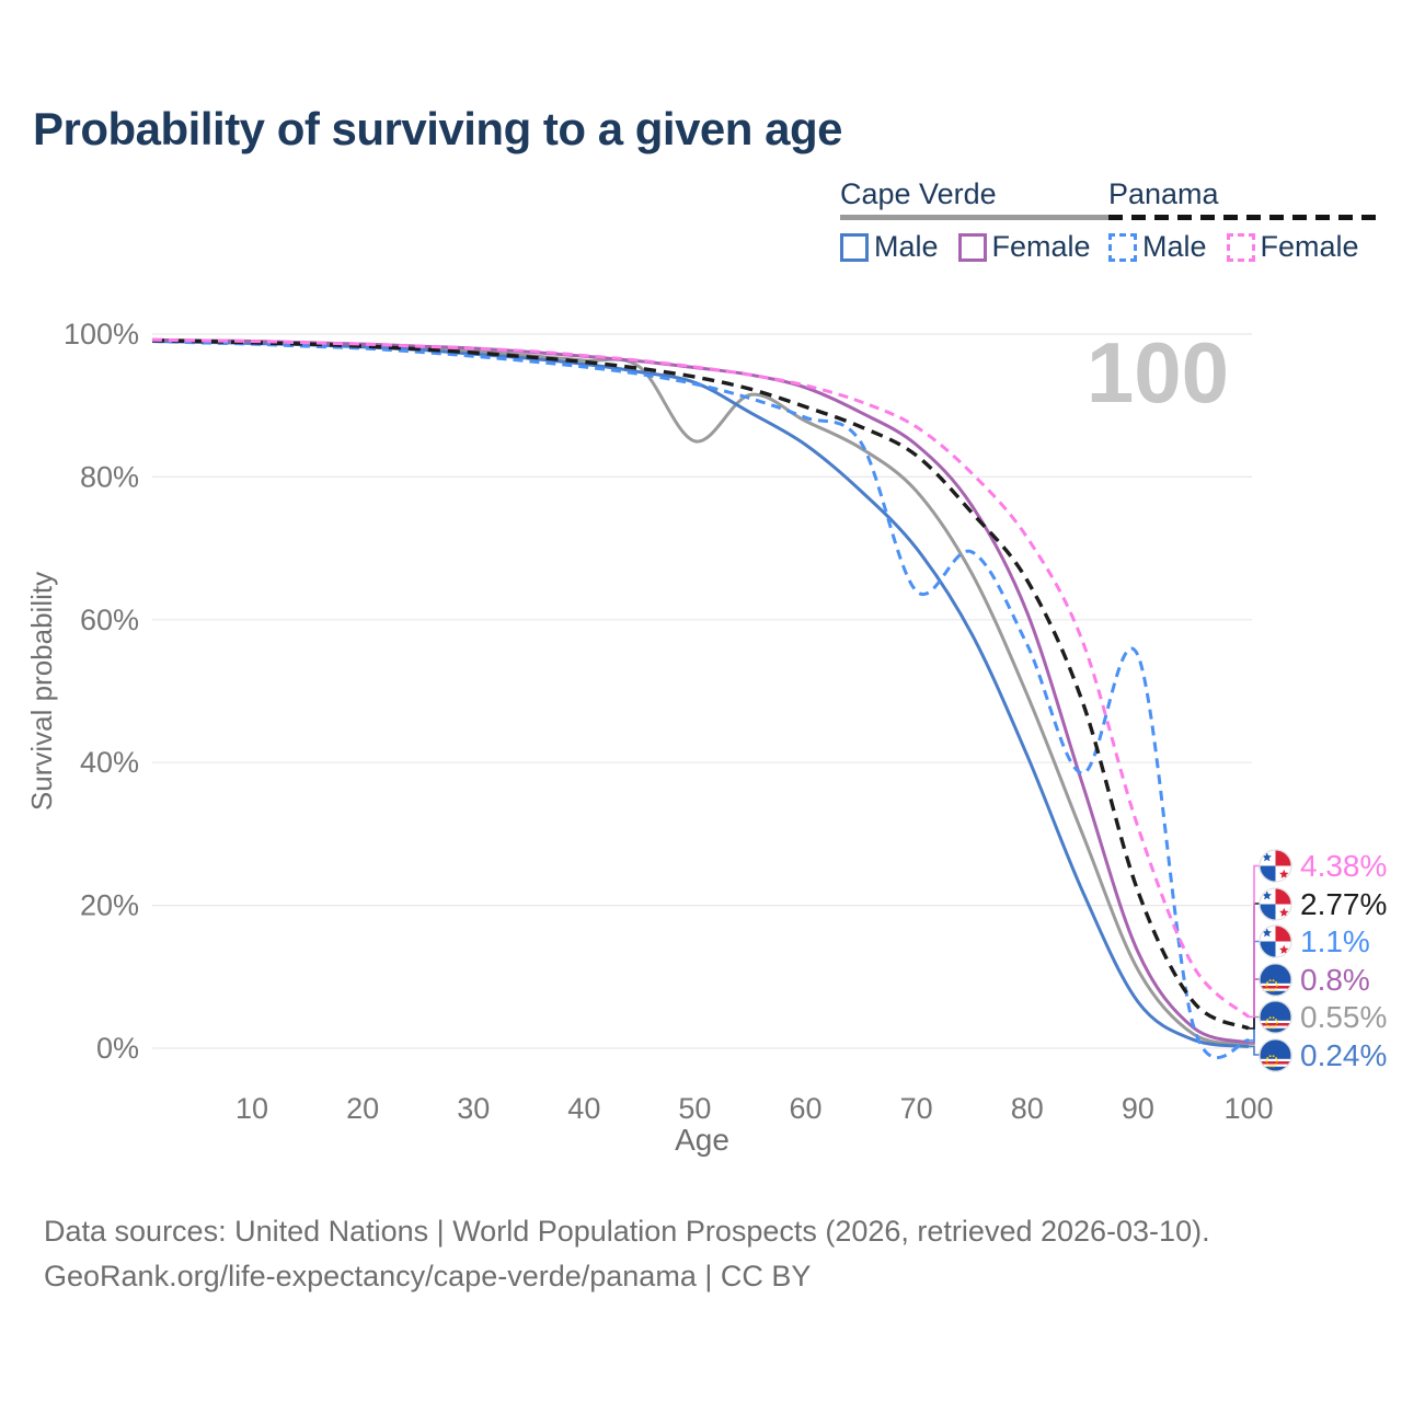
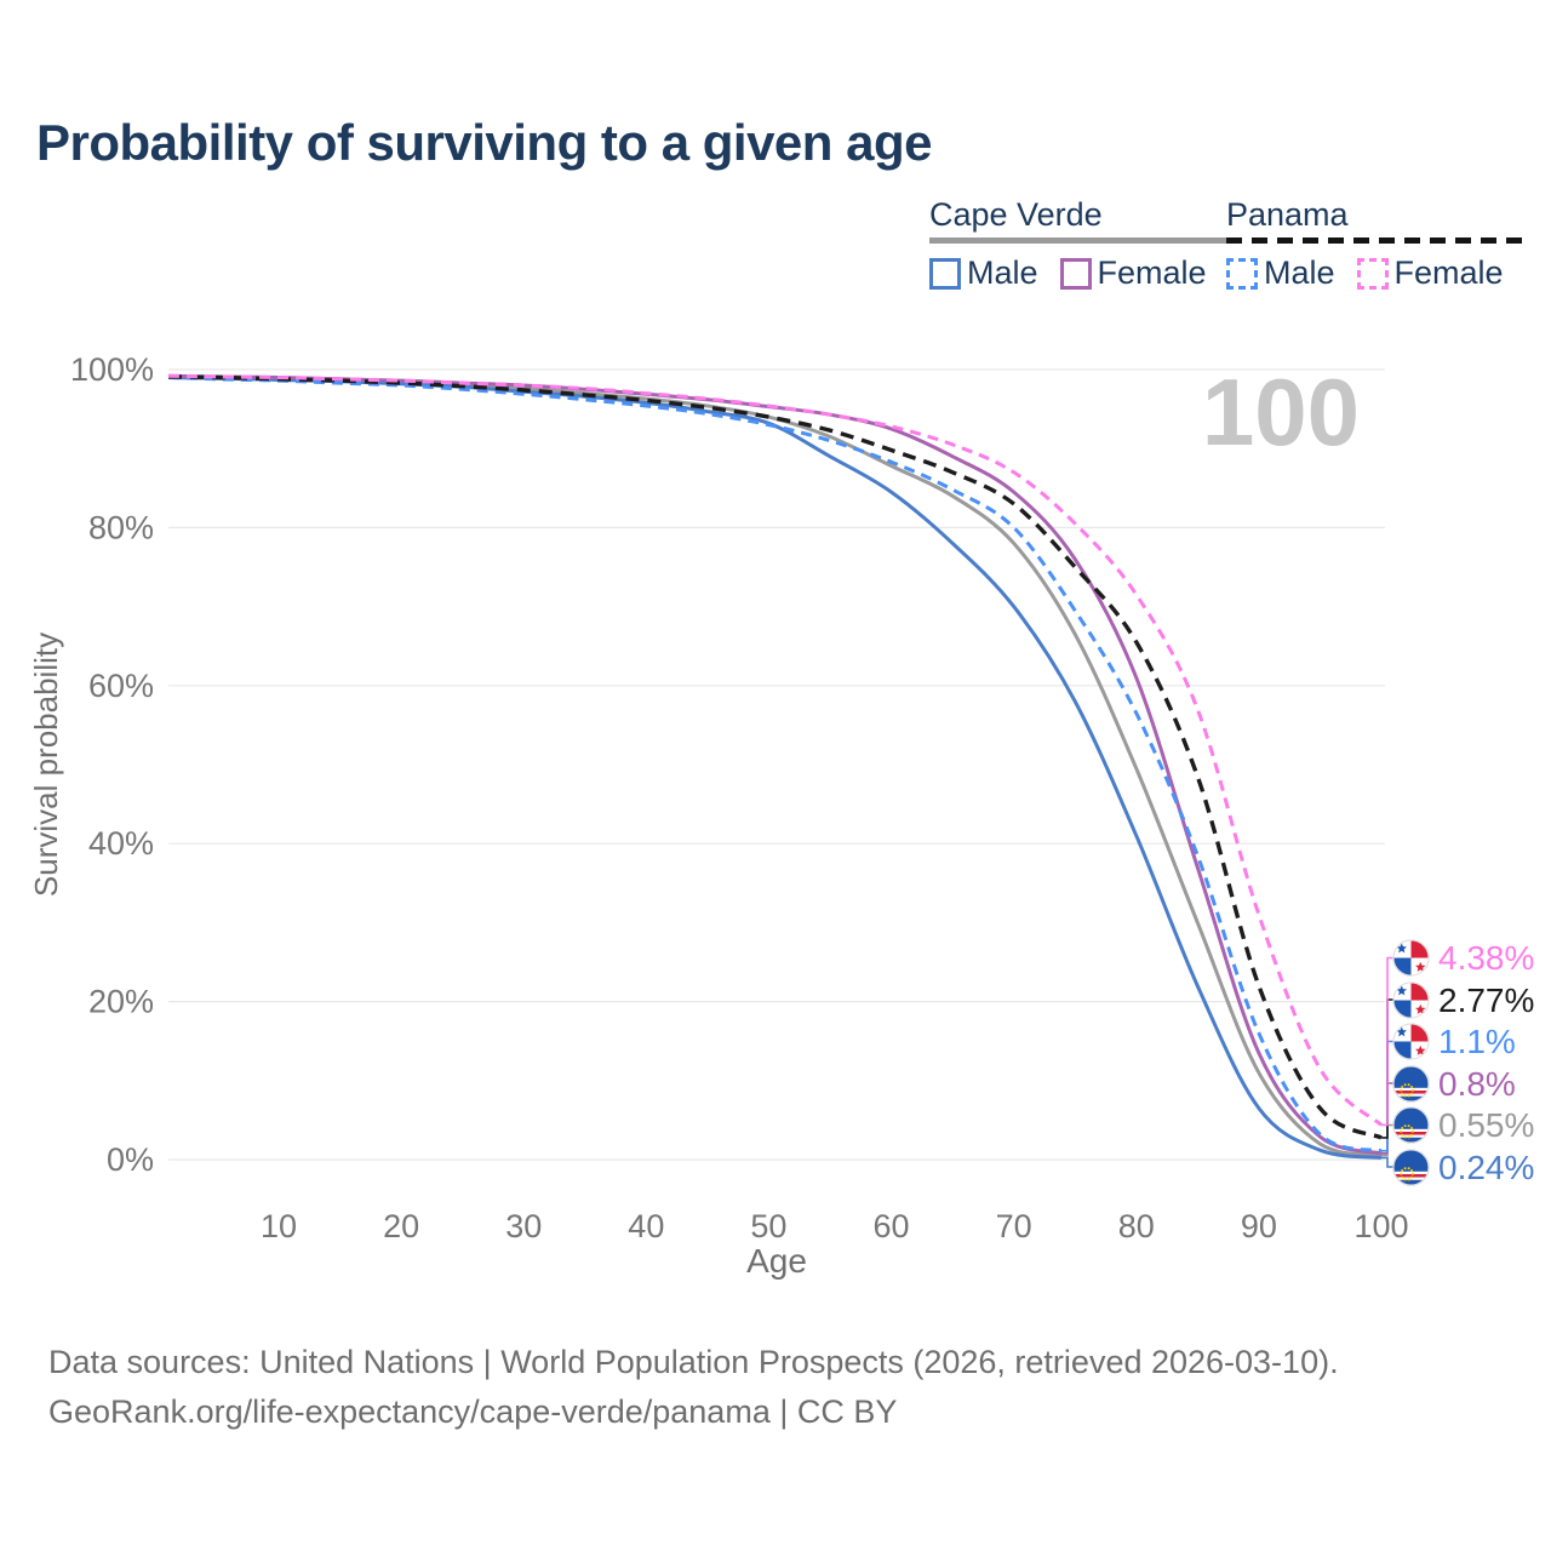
Cape Verde/50: 85% -> 94%
Panama Male/70: 64% -> 80%
Panama Male/90: 55% -> 16%
